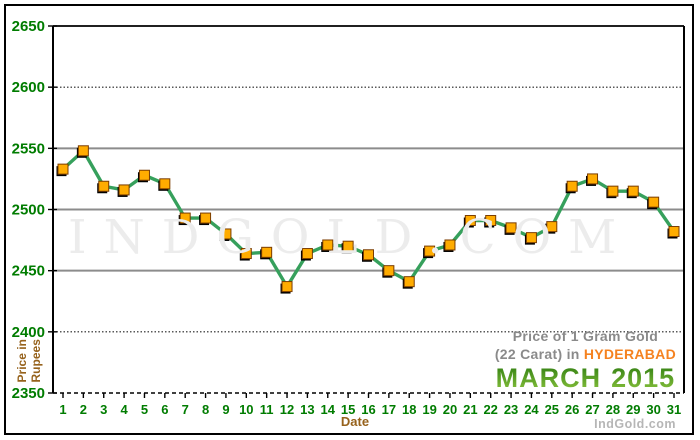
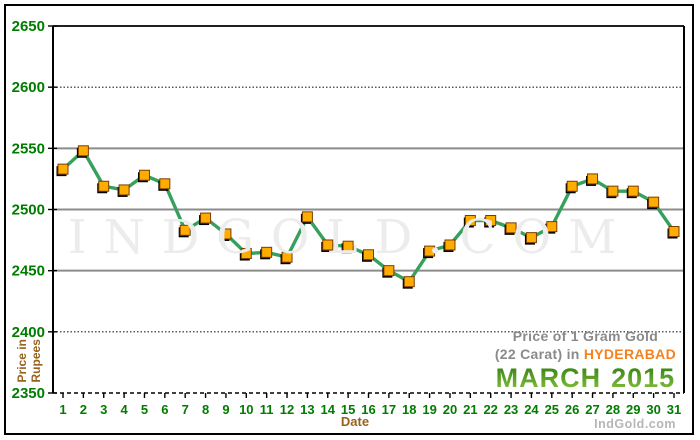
7: 2493 -> 2483
12: 2437 -> 2461
13: 2464 -> 2494
